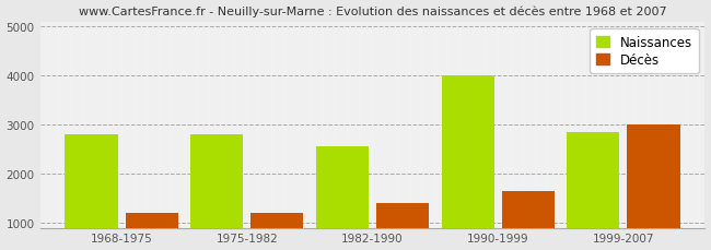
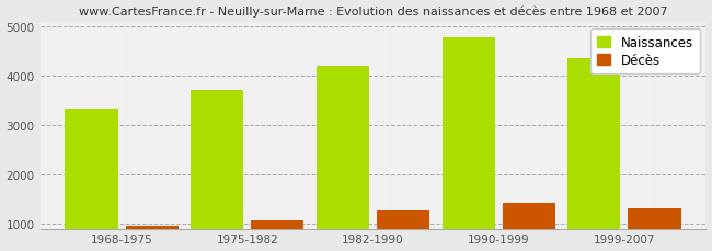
Naissances/1968-1975: 2800 -> 3330
Décès/1968-1975: 1200 -> 950
Naissances/1975-1982: 2800 -> 3720
Décès/1975-1982: 1200 -> 1060
Naissances/1982-1990: 2550 -> 4200
Décès/1982-1990: 1400 -> 1270
Naissances/1990-1999: 4000 -> 4790
Décès/1990-1999: 1650 -> 1430
Naissances/1999-2007: 2850 -> 4370
Décès/1999-2007: 3000 -> 1320
